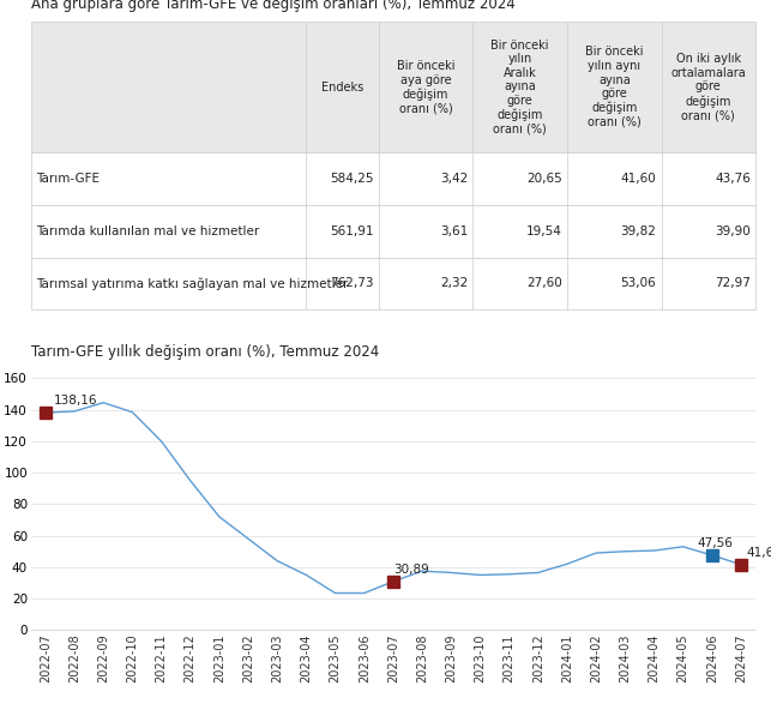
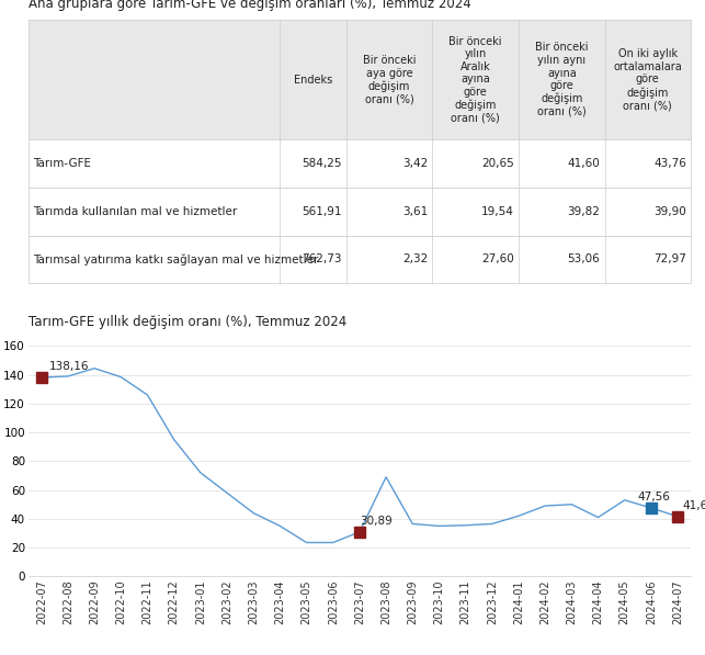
2022-11: 120 -> 126
2023-08: 38 -> 69
2024-04: 50 -> 41
